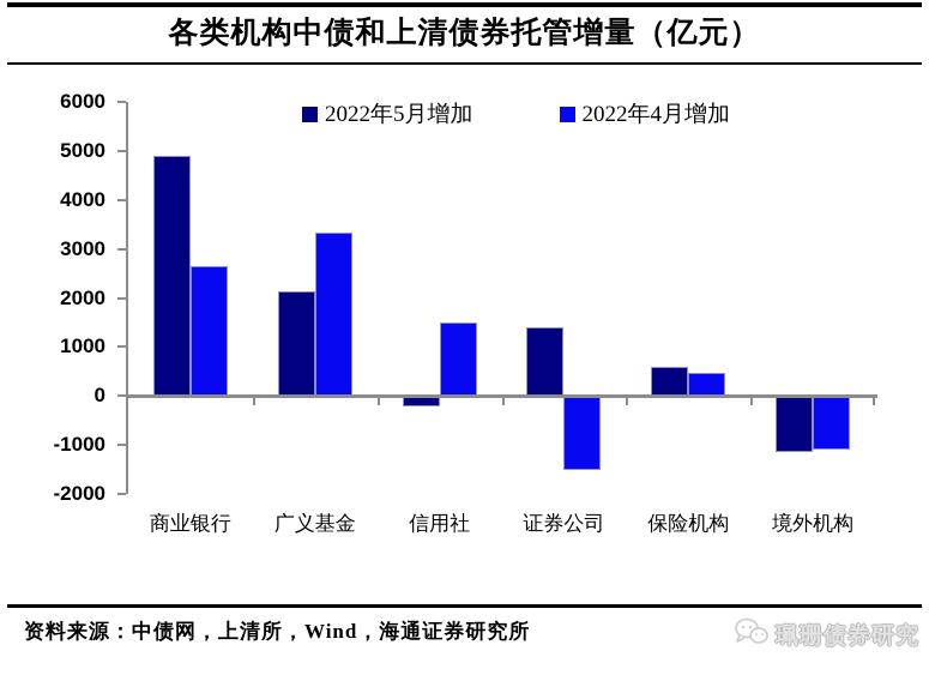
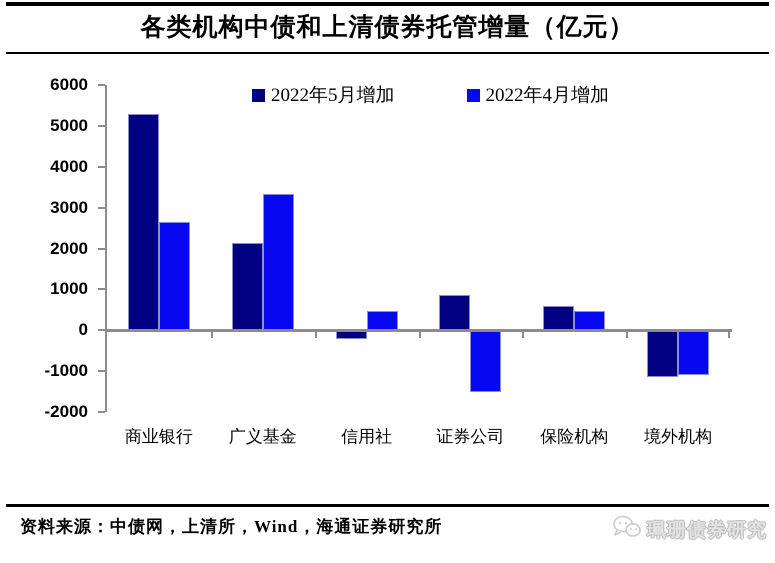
2022年5月增加/商业银行: 4900 -> 5300
2022年4月增加/信用社: 1500 -> 500
2022年5月增加/证券公司: 1400 -> 900
